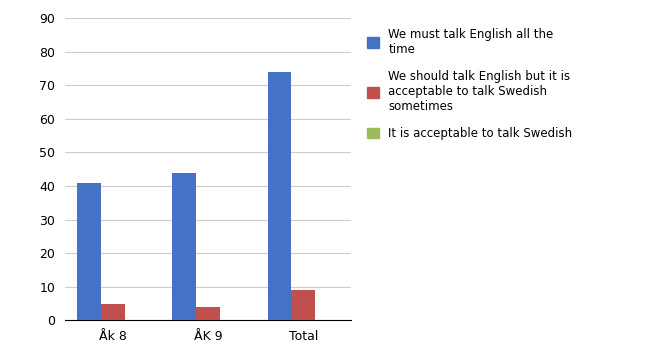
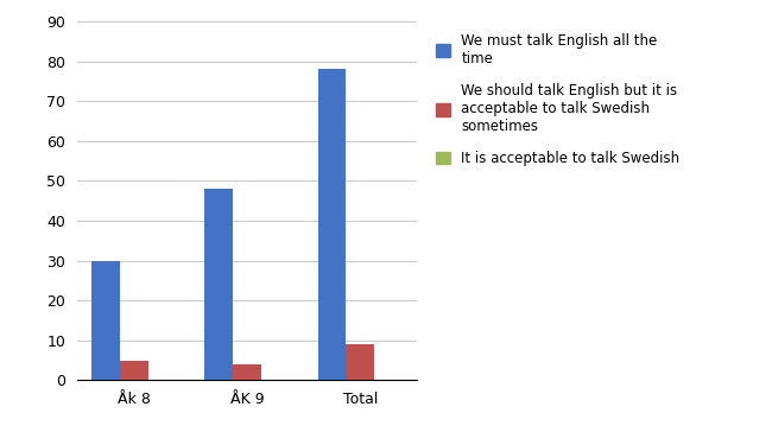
We must talk English all the time/Åk 8: 41 -> 30
We must talk English all the time/ÅK 9: 44 -> 48
We must talk English all the time/Total: 74 -> 78
